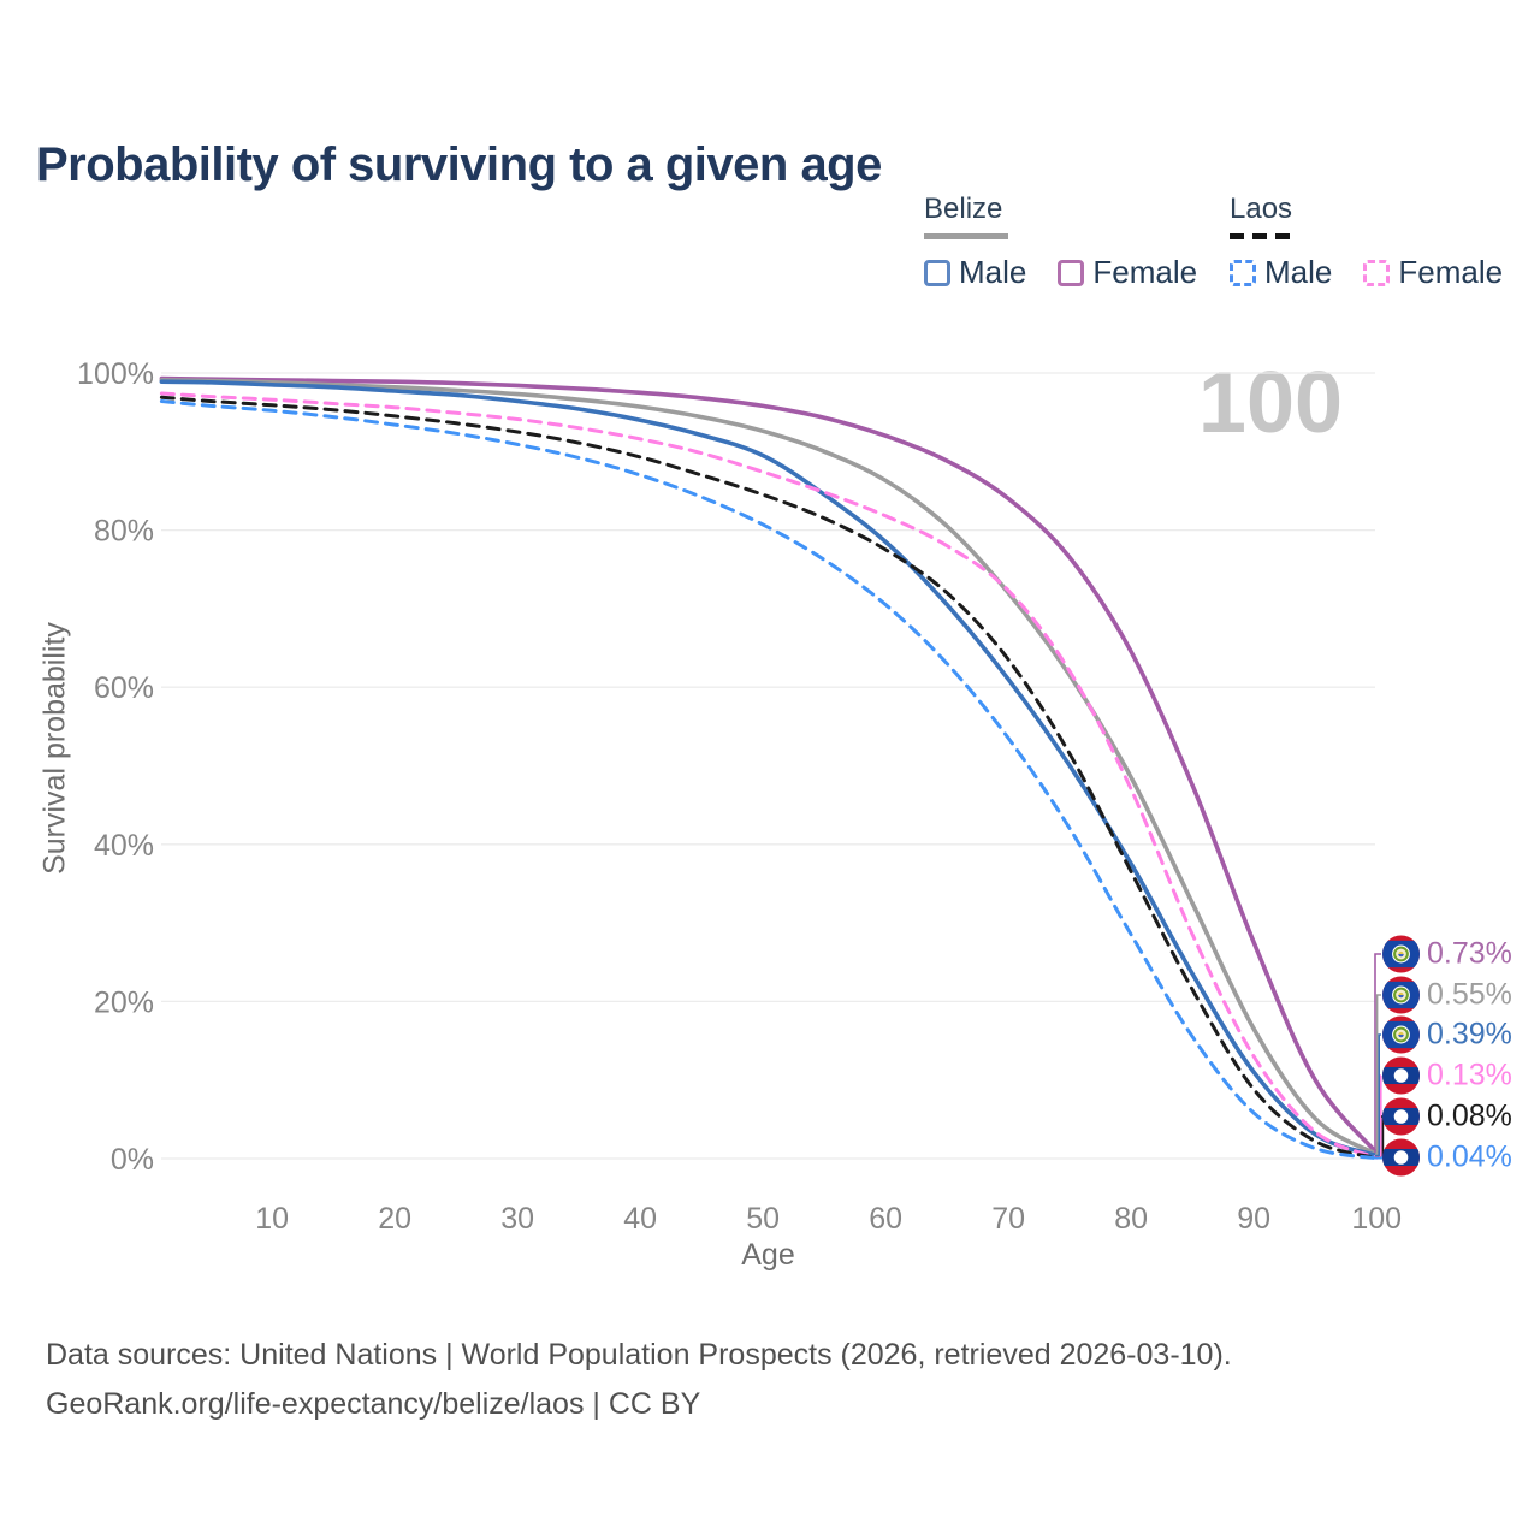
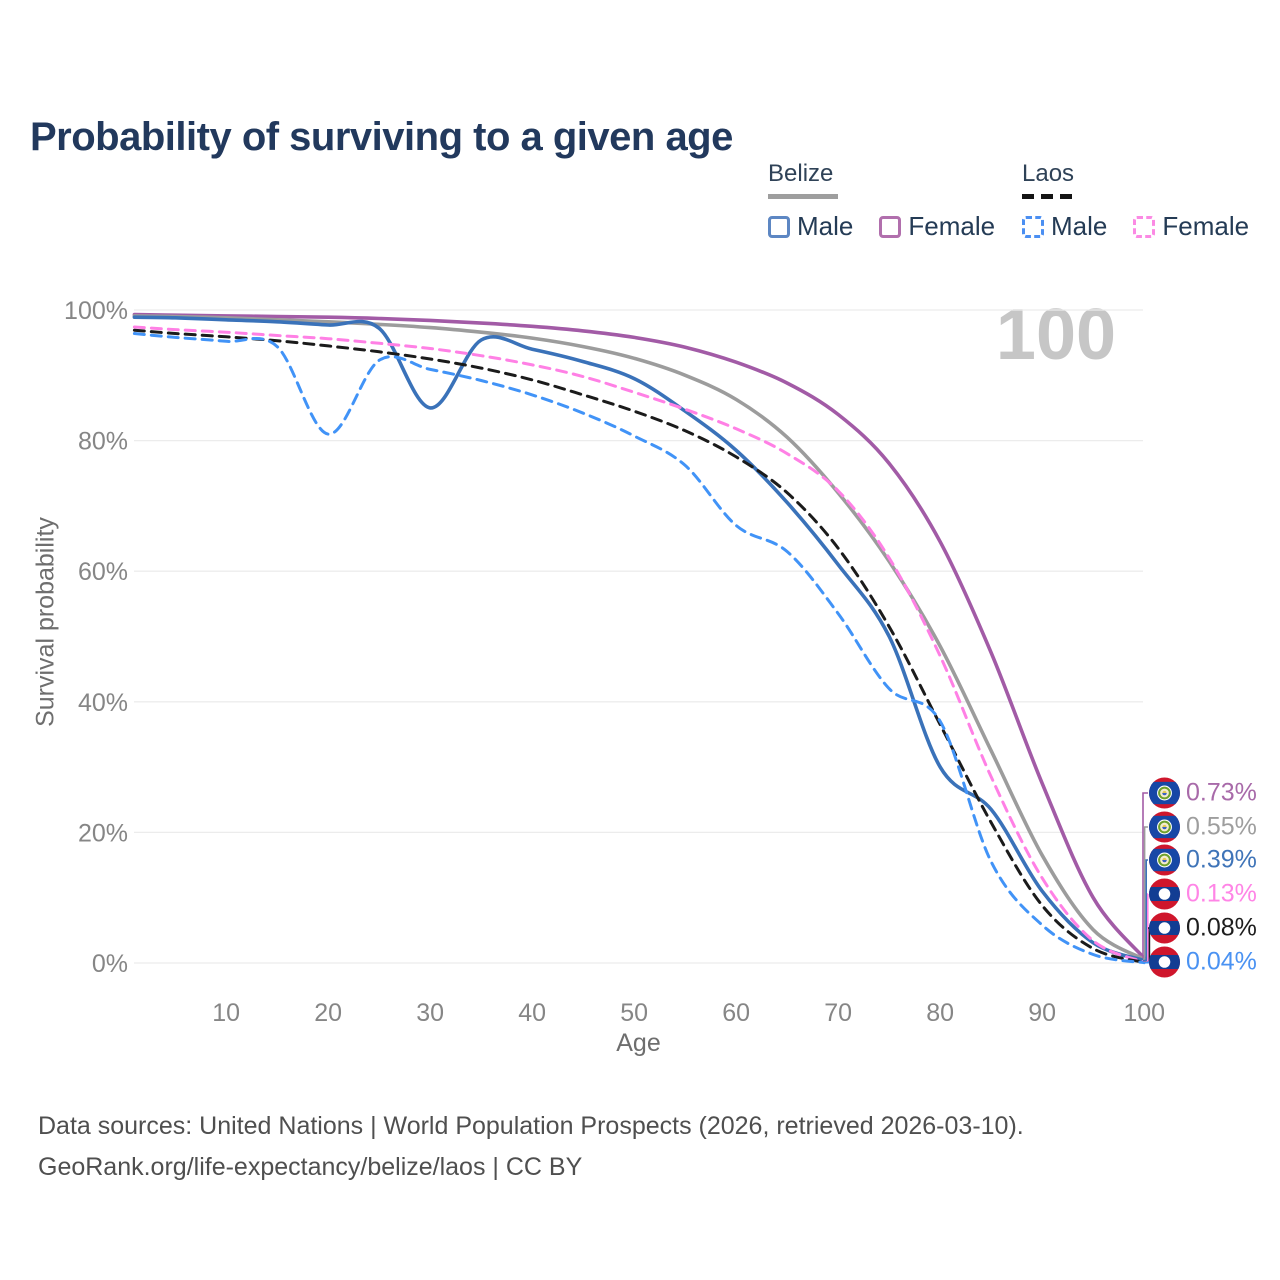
Laos Male/20: 93% -> 81%
Belize Male/30: 96% -> 85%
Laos Male/60: 70% -> 67%
Belize Male/80: 38% -> 30%
Laos Male/80: 28% -> 37%
